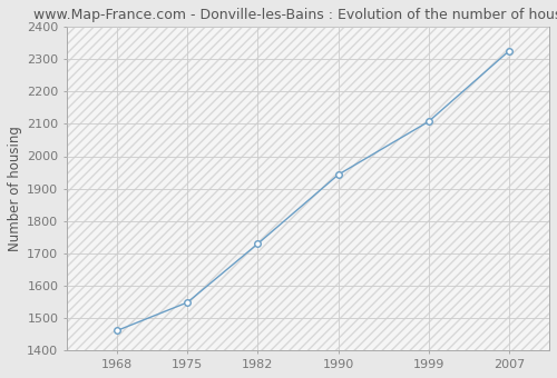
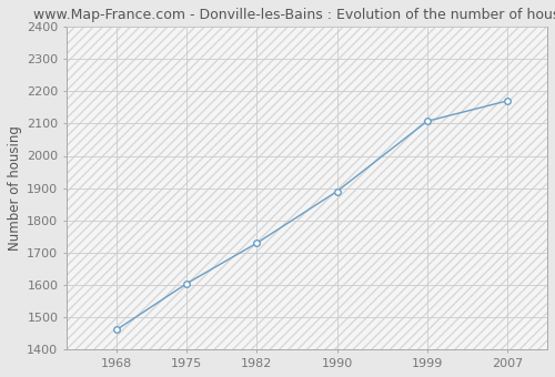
1975: 1549 -> 1605
1990: 1943 -> 1890
2007: 2325 -> 2170
